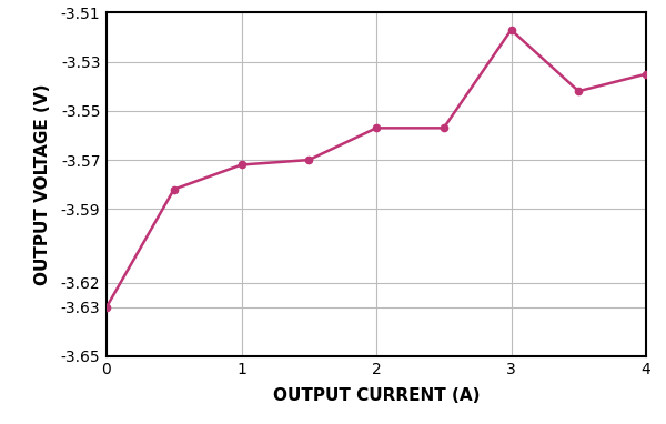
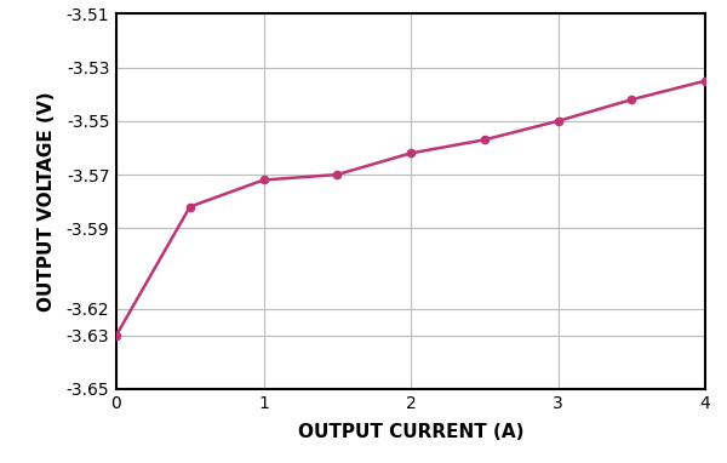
2: -3.557 -> -3.562
3: -3.517 -> -3.550
